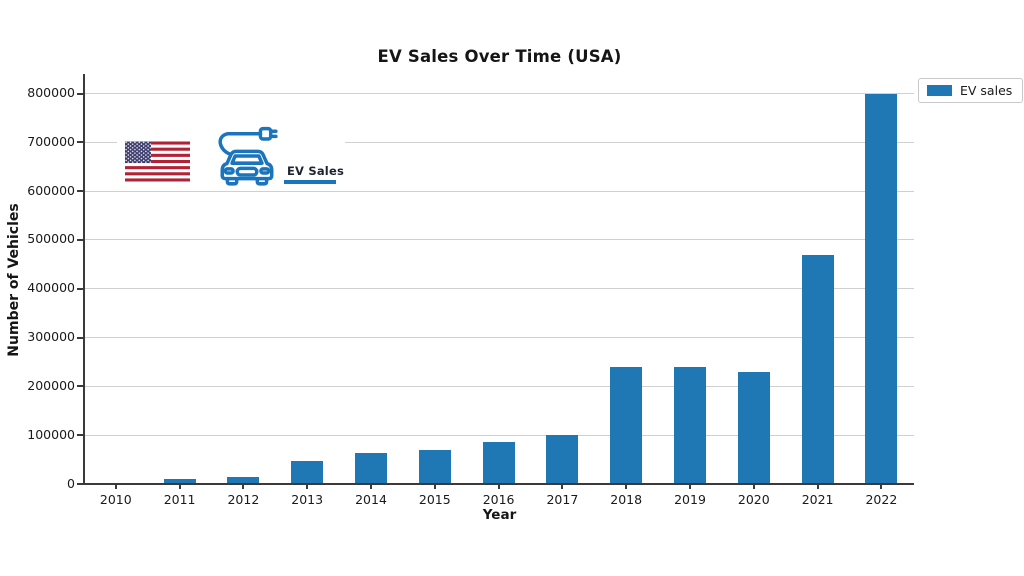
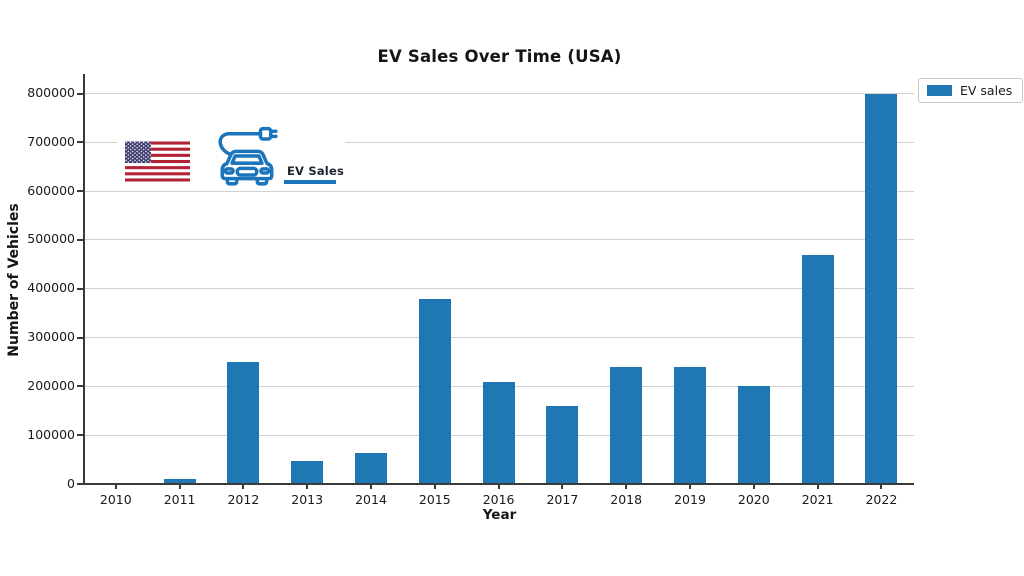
2012: 20000 -> 250000
2015: 70000 -> 380000
2016: 90000 -> 210000
2017: 100000 -> 160000
2020: 230000 -> 200000
